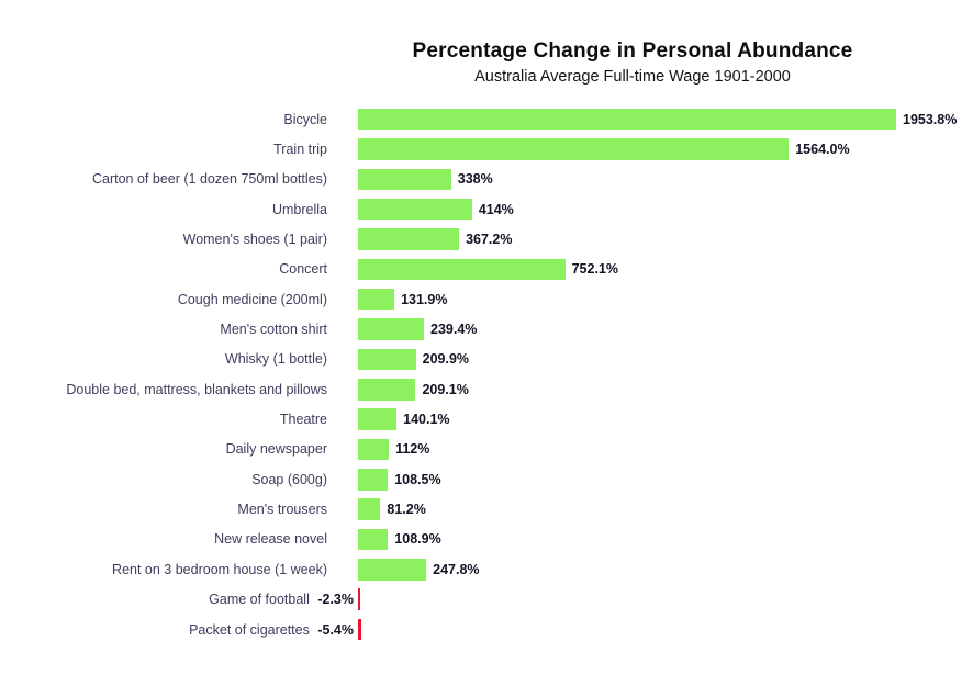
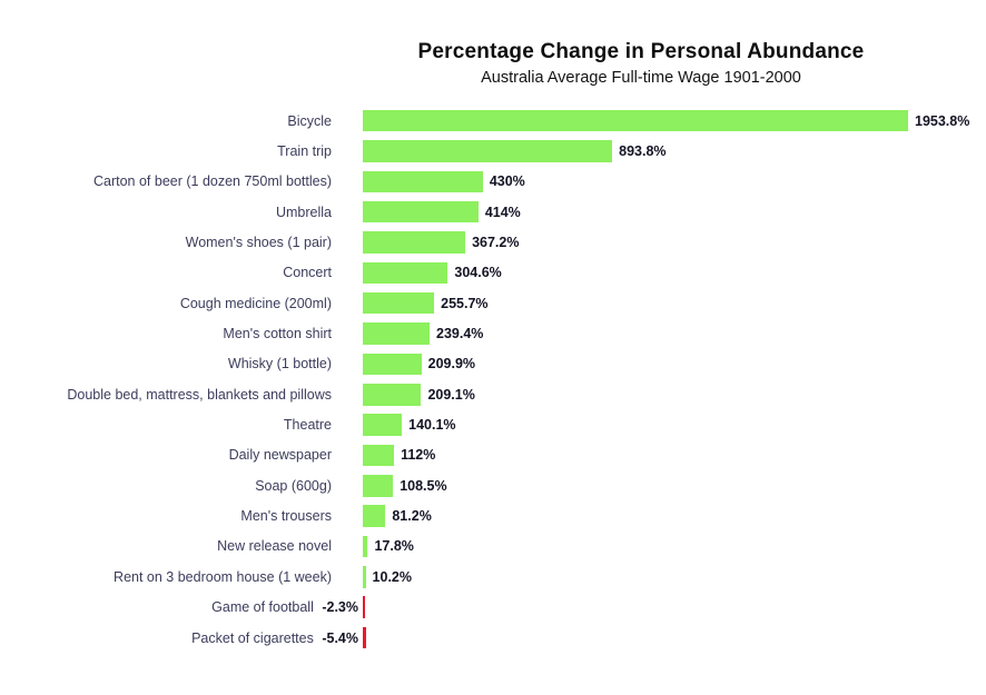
Train trip: 1564.0% -> 893.8%
Carton of beer (1 dozen 750ml bottles): 338% -> 430%
Concert: 752.1% -> 304.6%
Cough medicine (200ml): 131.9% -> 255.7%
New release novel: 108.9% -> 17.8%
Rent on 3 bedroom house (1 week): 247.8% -> 10.2%
